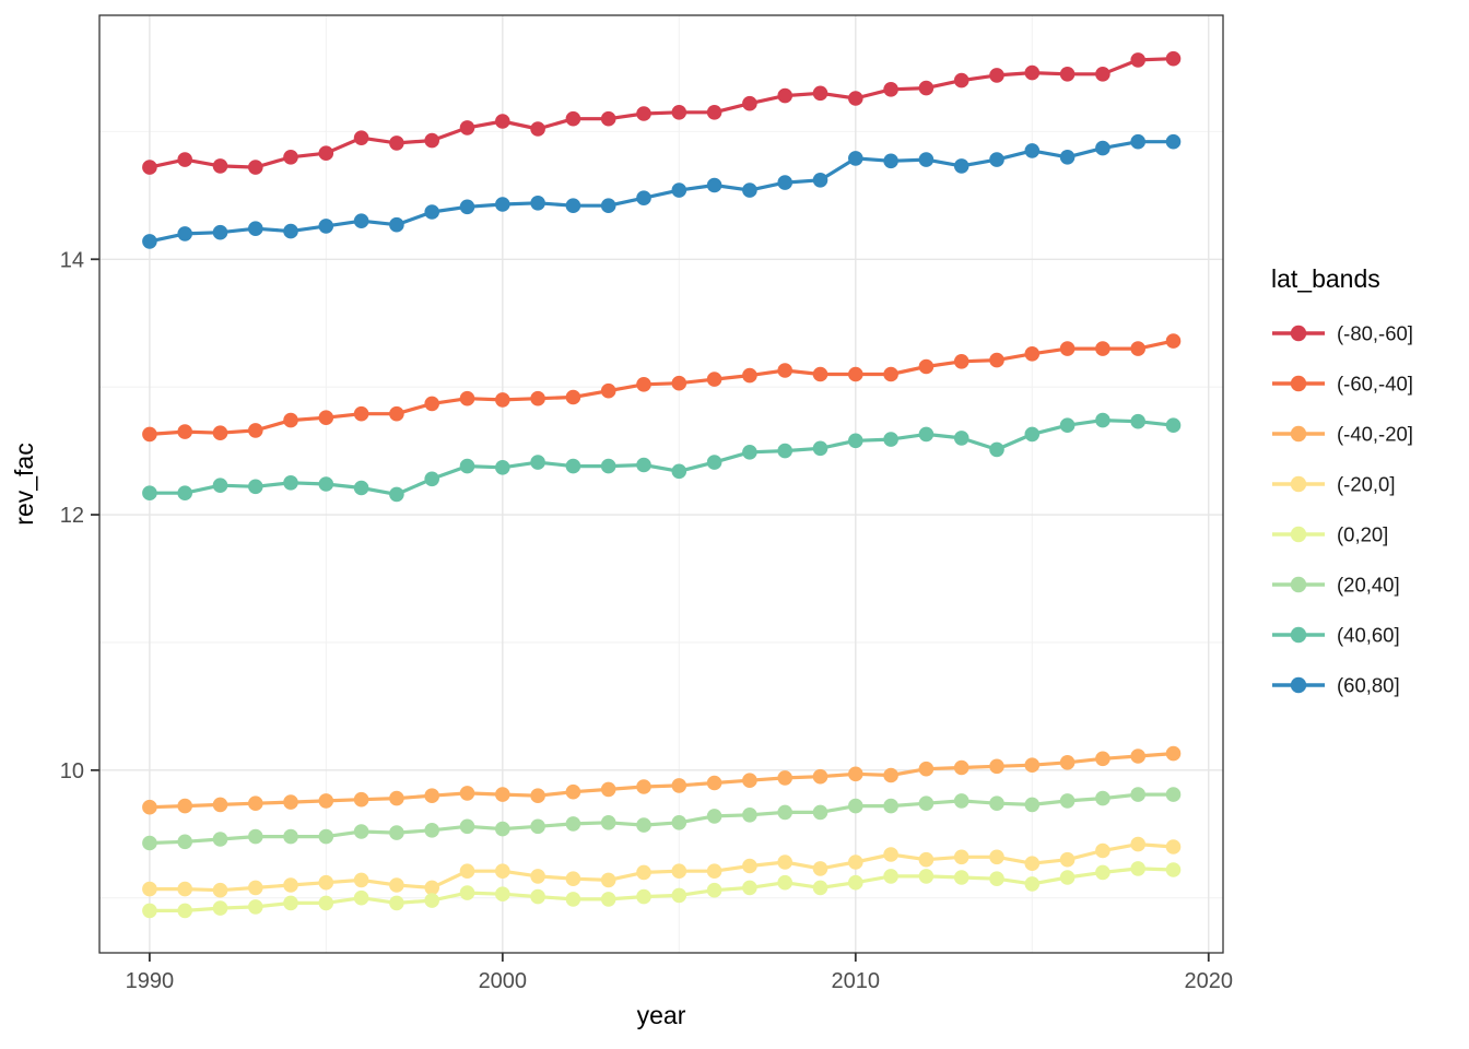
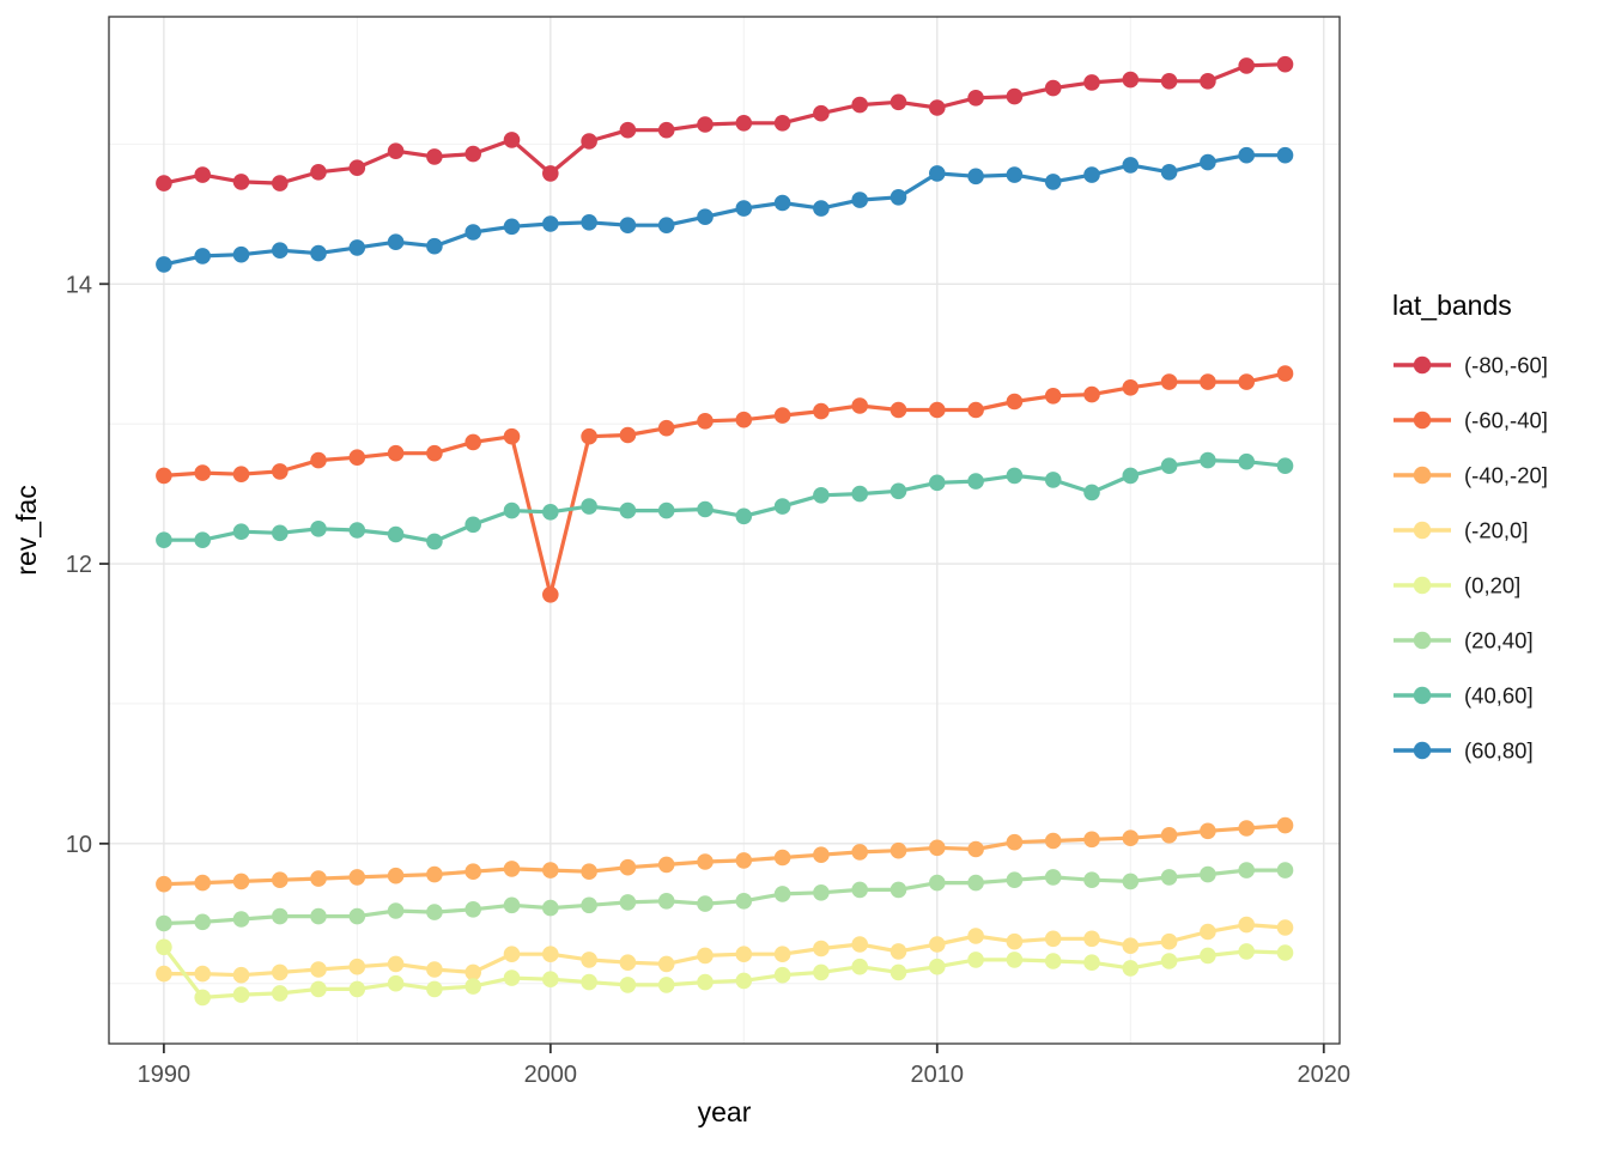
(0,20]/1990: 8.90 -> 9.26
(-80,-60]/2000: 15.08 -> 14.79
(-60,-40]/2000: 12.90 -> 11.78
